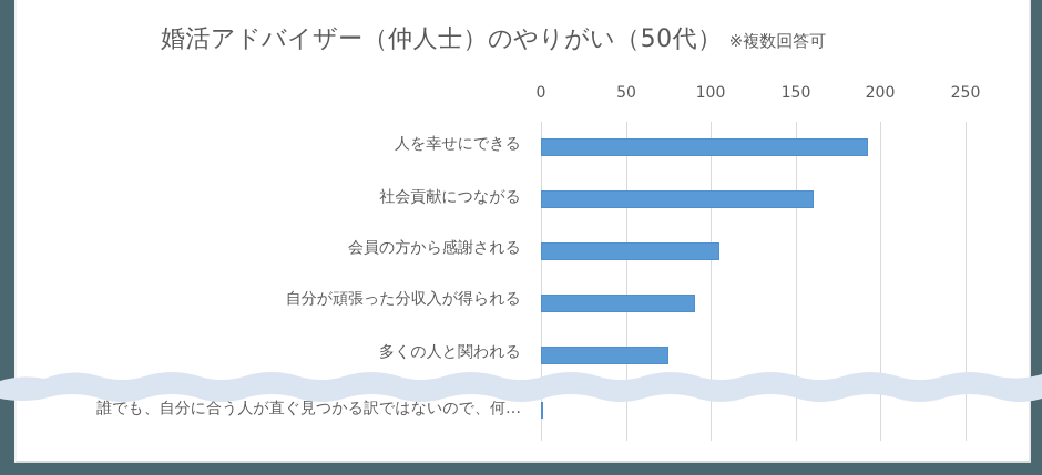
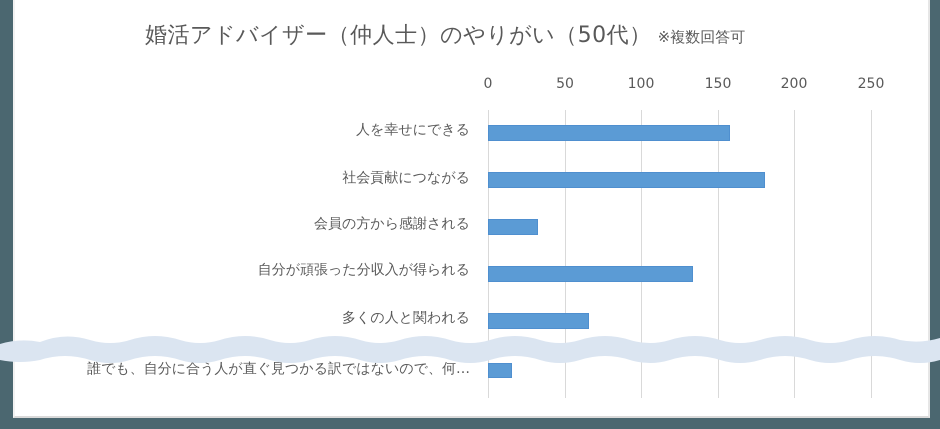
人を幸せにできる: 193 -> 158
社会貢献につながる: 161 -> 181
会員の方から感謝される: 105 -> 33
自分が頑張った分収入が得られる: 91 -> 134
多くの人と関われる: 75 -> 66
誰でも、自分に合う人が直ぐ見つかる訳ではないので、何…: 1 -> 16
